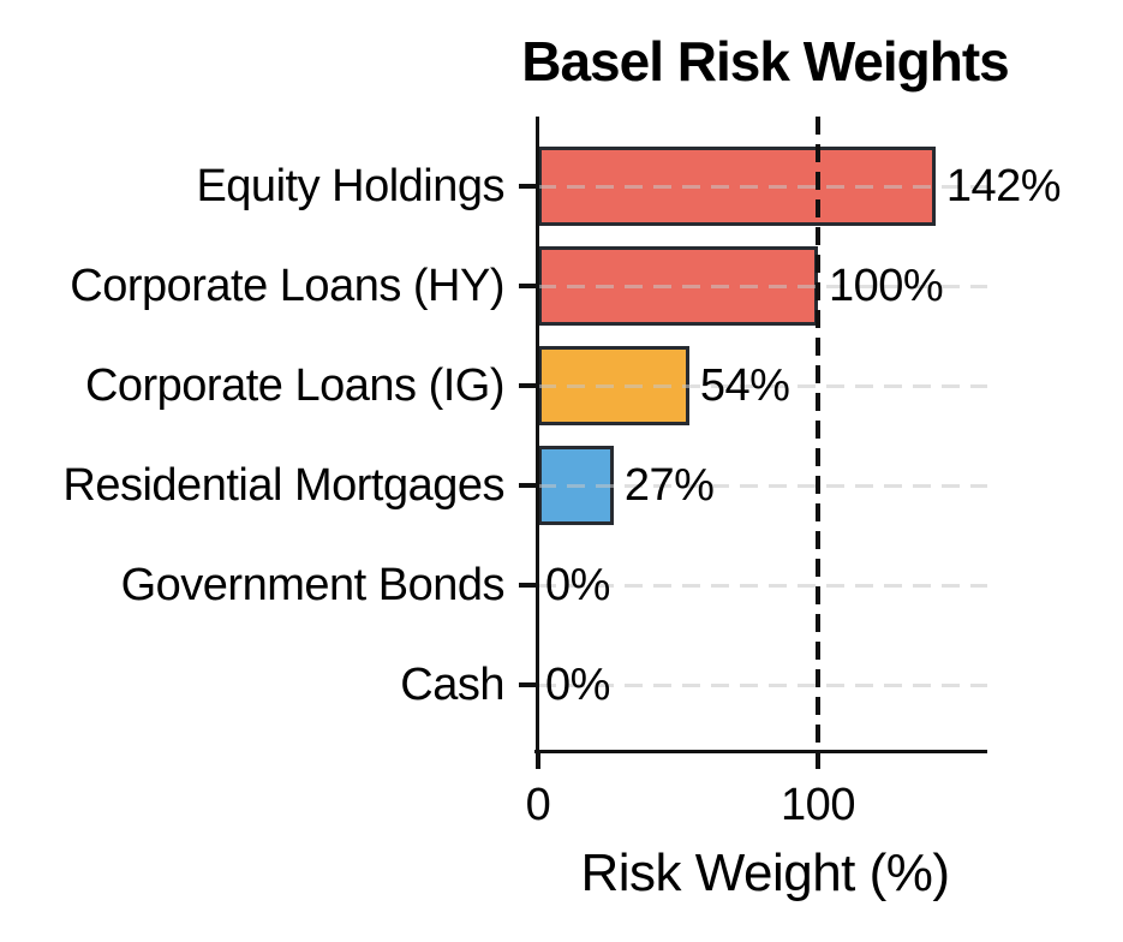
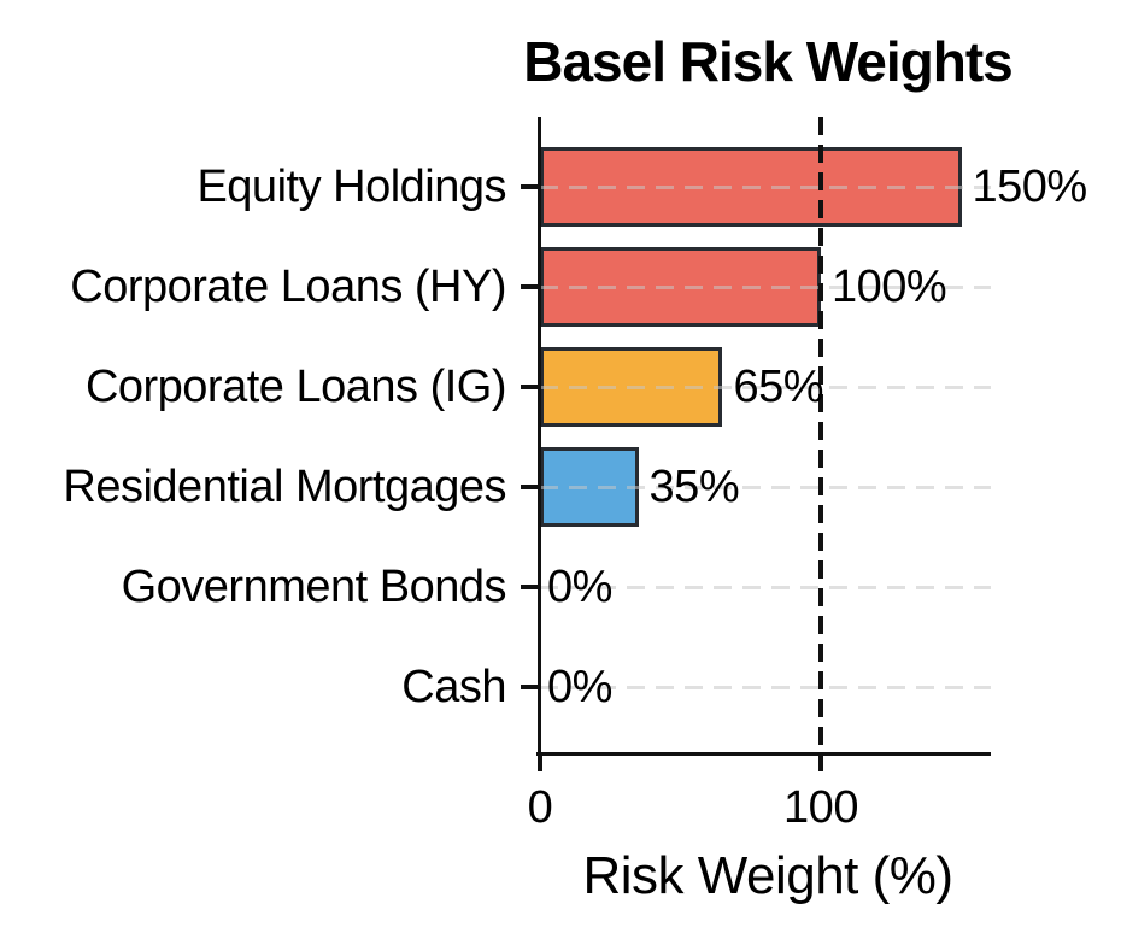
Equity Holdings: 142% -> 150%
Corporate Loans (IG): 54% -> 65%
Residential Mortgages: 27% -> 35%
